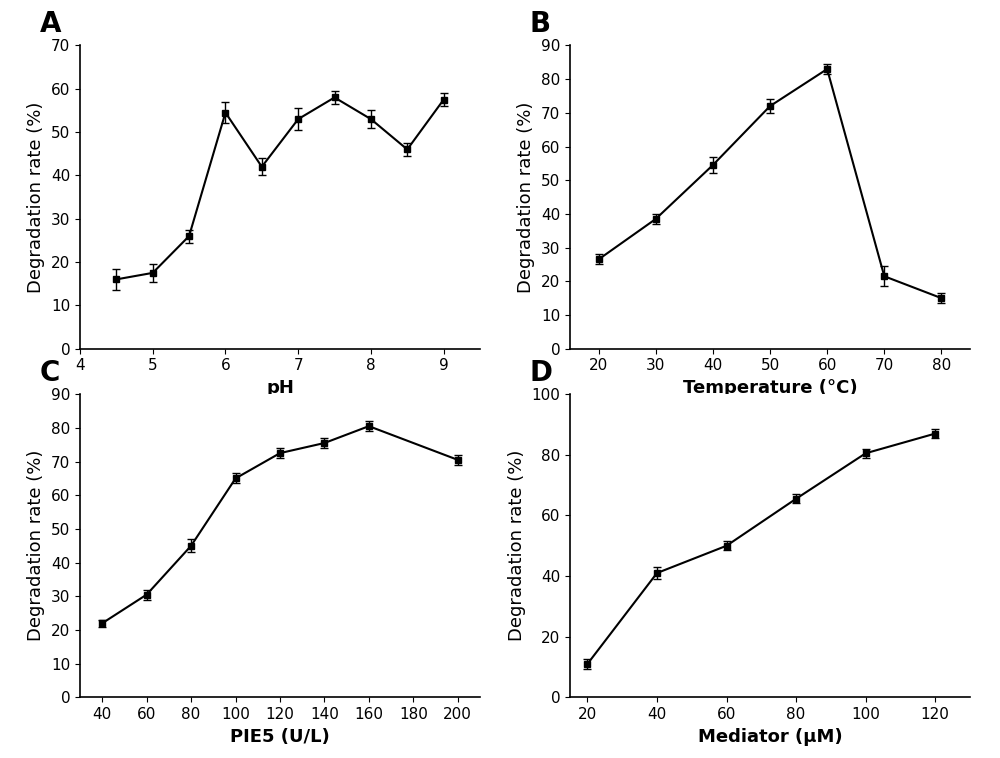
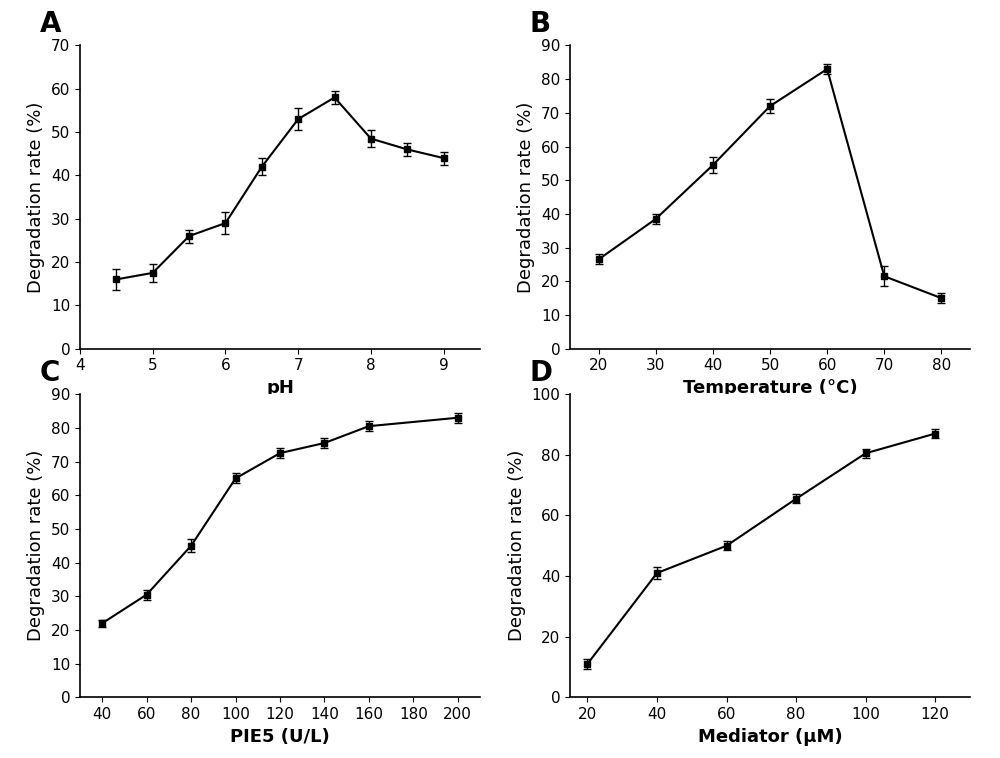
6: 54.5 -> 29.0
8: 53.0 -> 48.5
9: 57.5 -> 44.0
200: 70.5 -> 83.0
